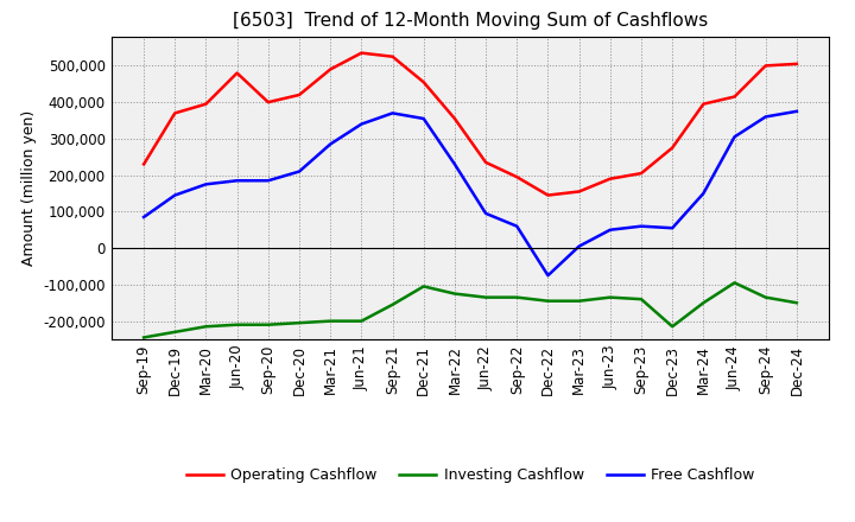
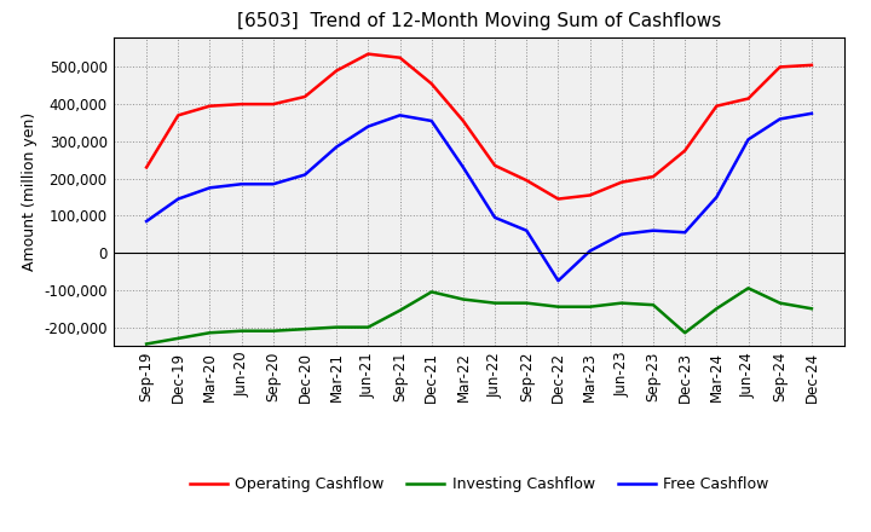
Operating Cashflow/Jun-20: 480,000 -> 400,000
